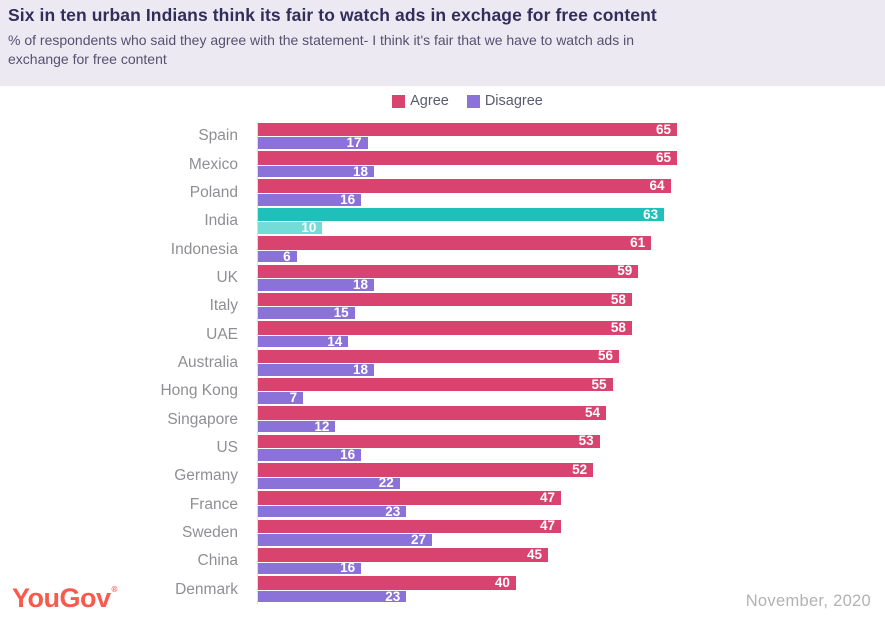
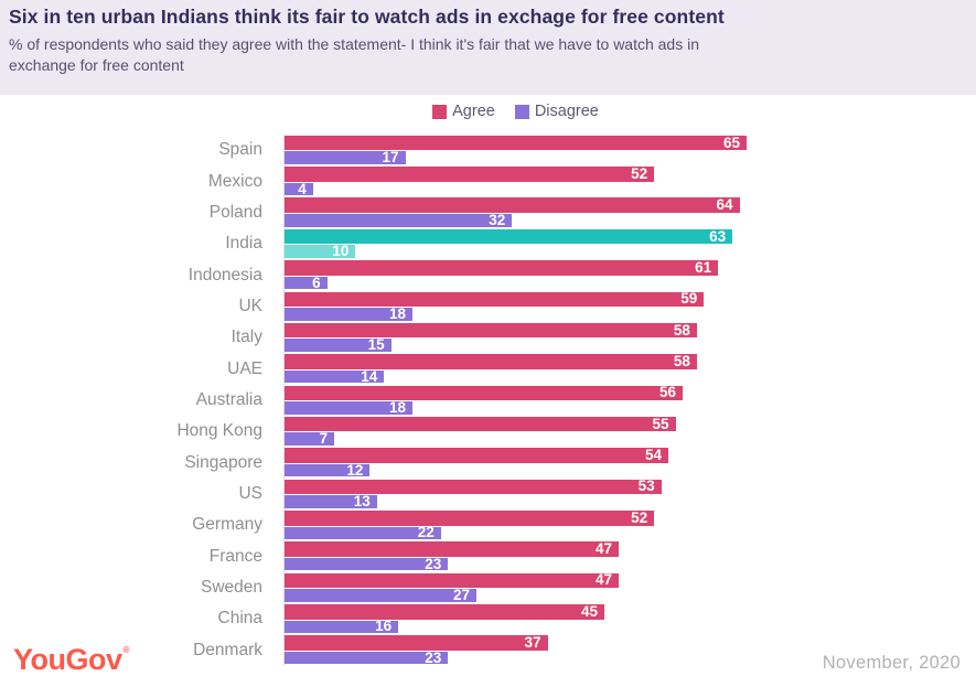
Agree/Mexico: 65 -> 52
Disagree/Mexico: 18 -> 4
Disagree/Poland: 16 -> 32
Disagree/US: 16 -> 13
Agree/Denmark: 40 -> 37
